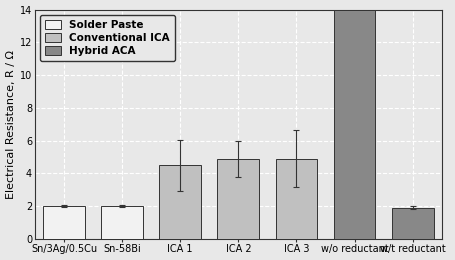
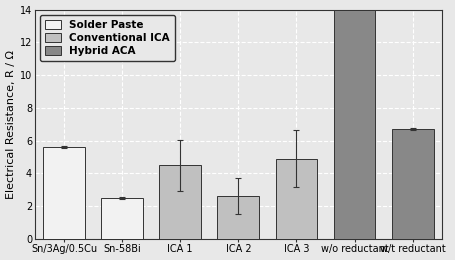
Sn/3Ag/0.5Cu: 2.0 -> 5.6
Sn-58Bi: 2.0 -> 2.5
ICA 2: 4.9 -> 2.6
w/t reductant: 1.9 -> 6.7
